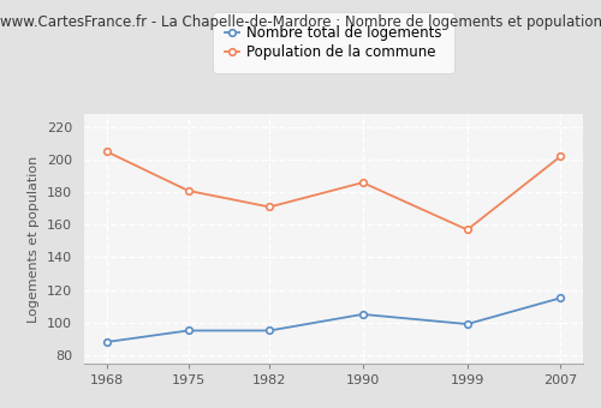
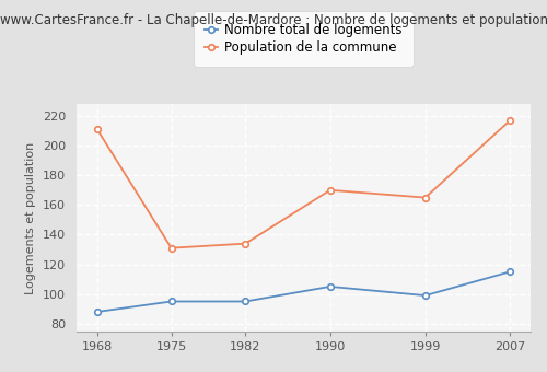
Population de la commune/1968: 205 -> 211
Population de la commune/1975: 181 -> 131
Population de la commune/1982: 171 -> 134
Population de la commune/1990: 186 -> 170
Population de la commune/1999: 157 -> 165
Population de la commune/2007: 202 -> 217
